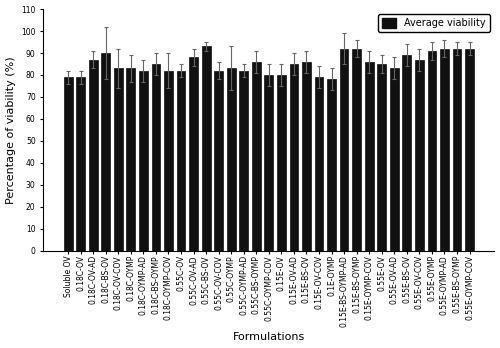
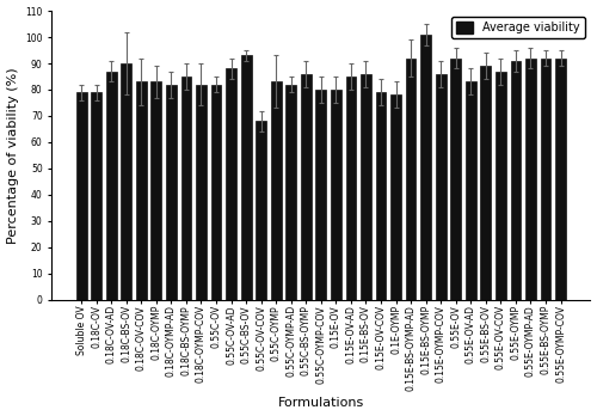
0.55C-OV-COV: 82 -> 68
0.15E-BS-OYMP: 92 -> 101
0.55E-OV: 85 -> 92
